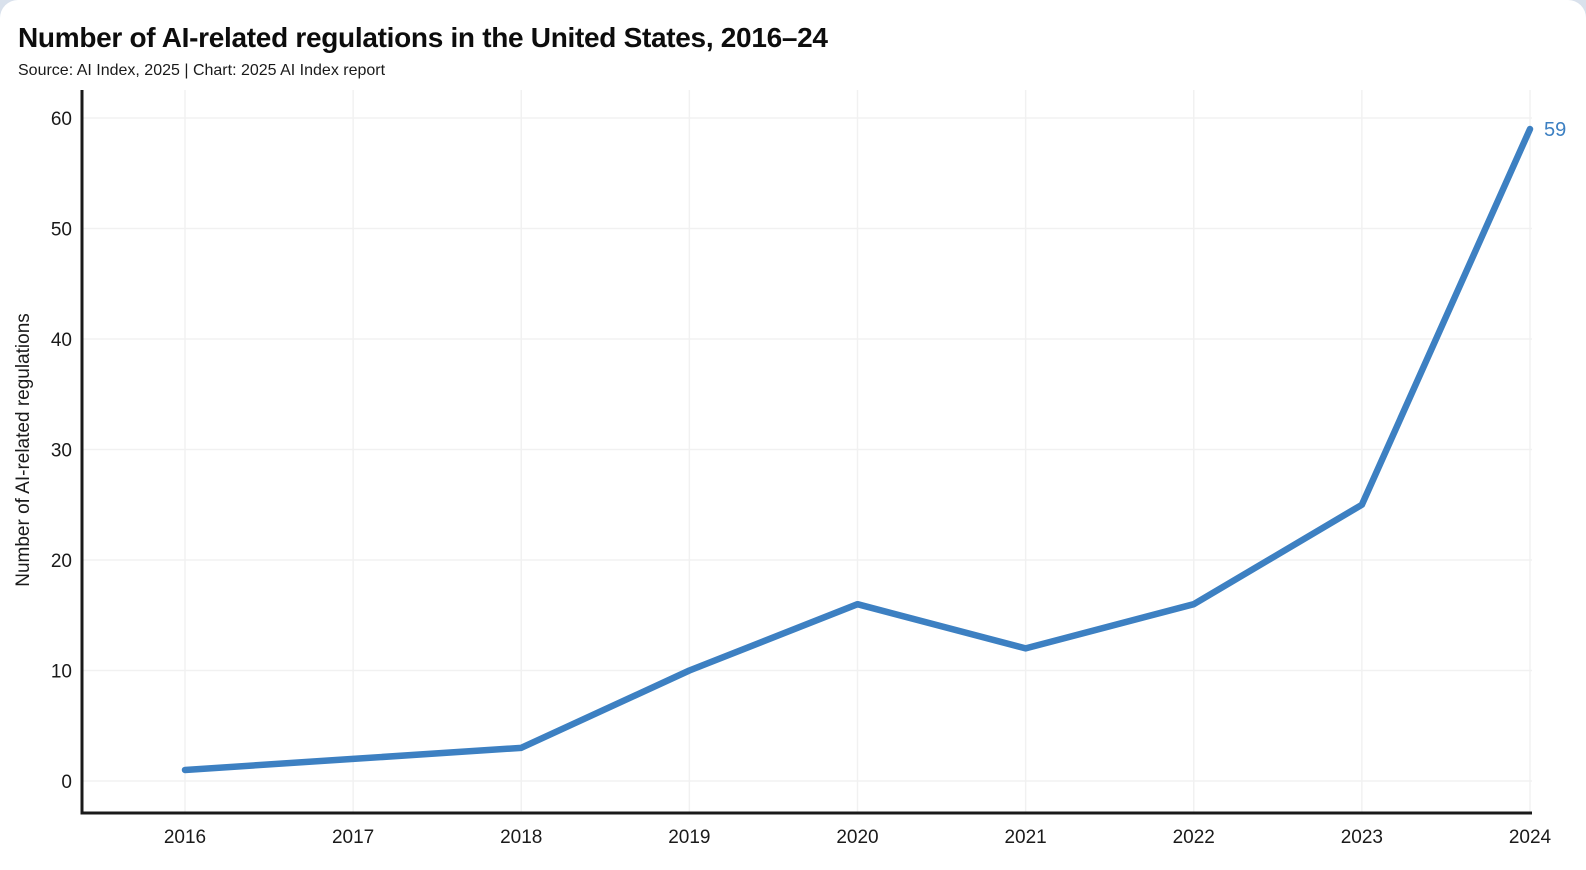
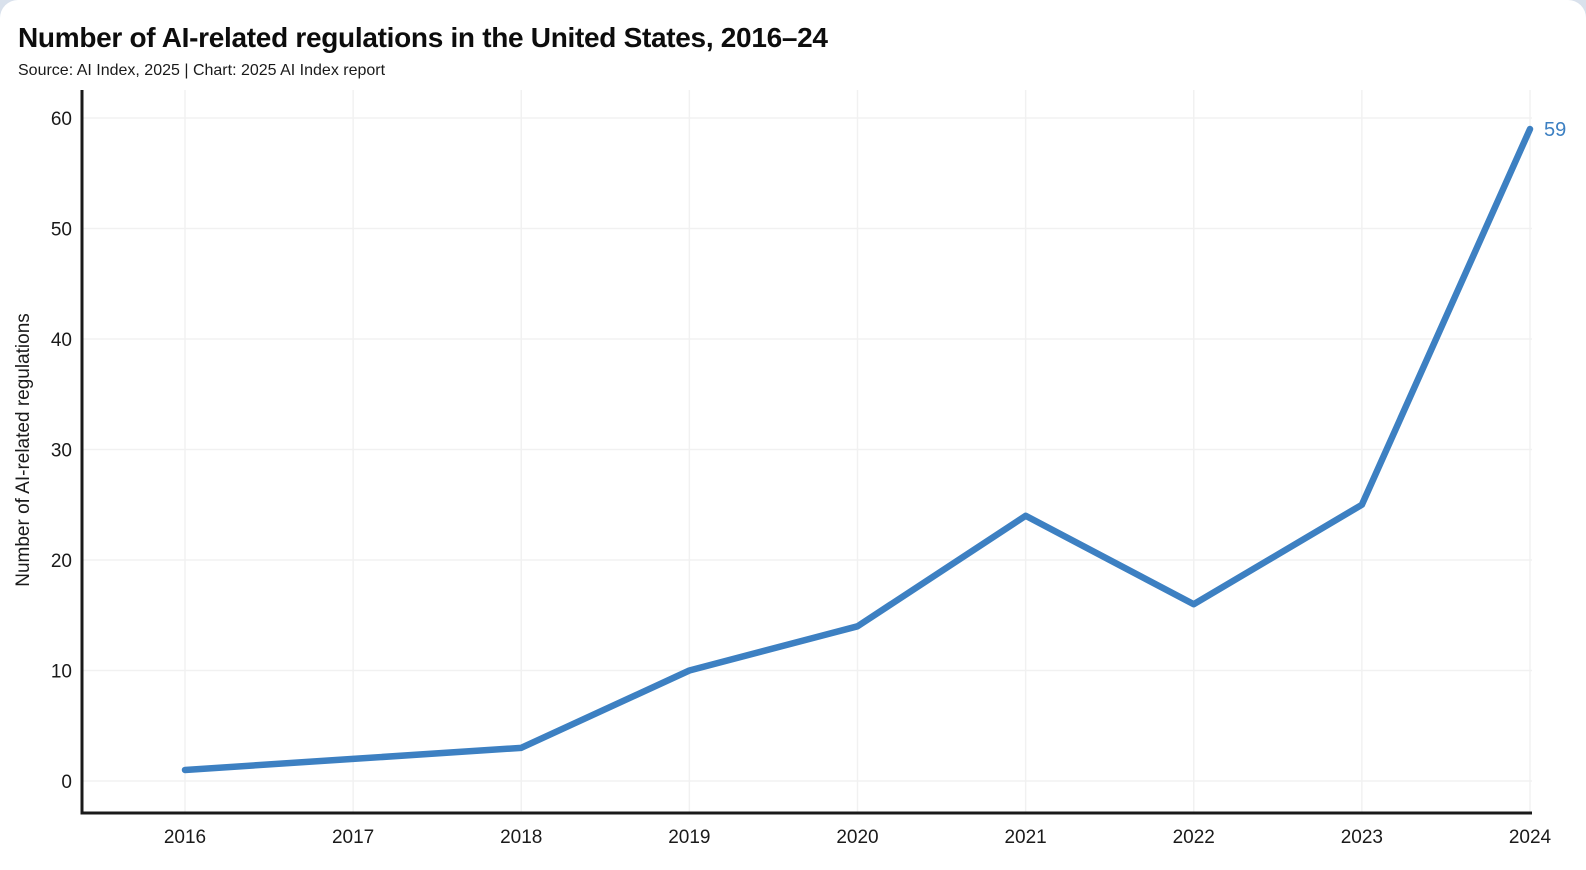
2020: 16 -> 14
2021: 12 -> 24
